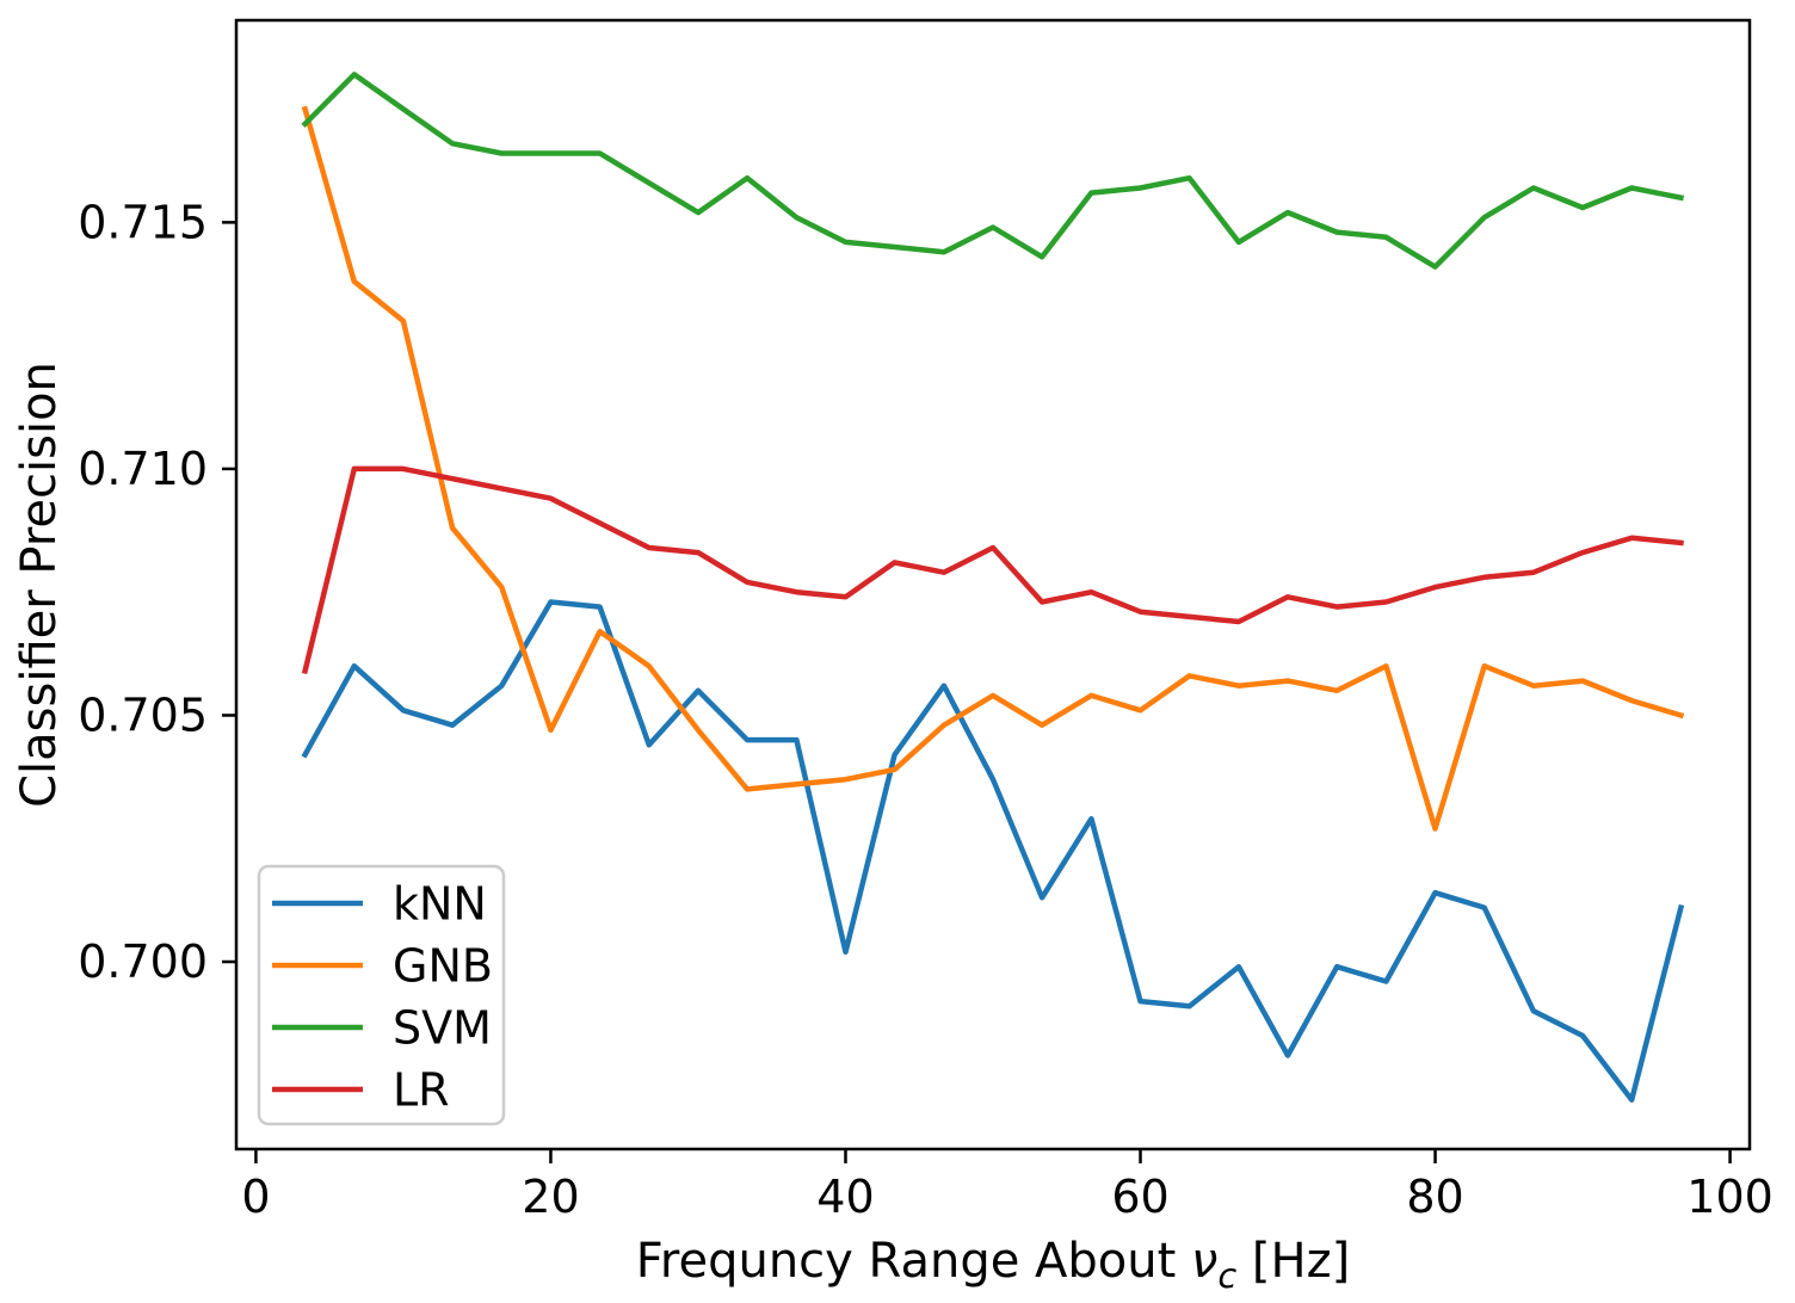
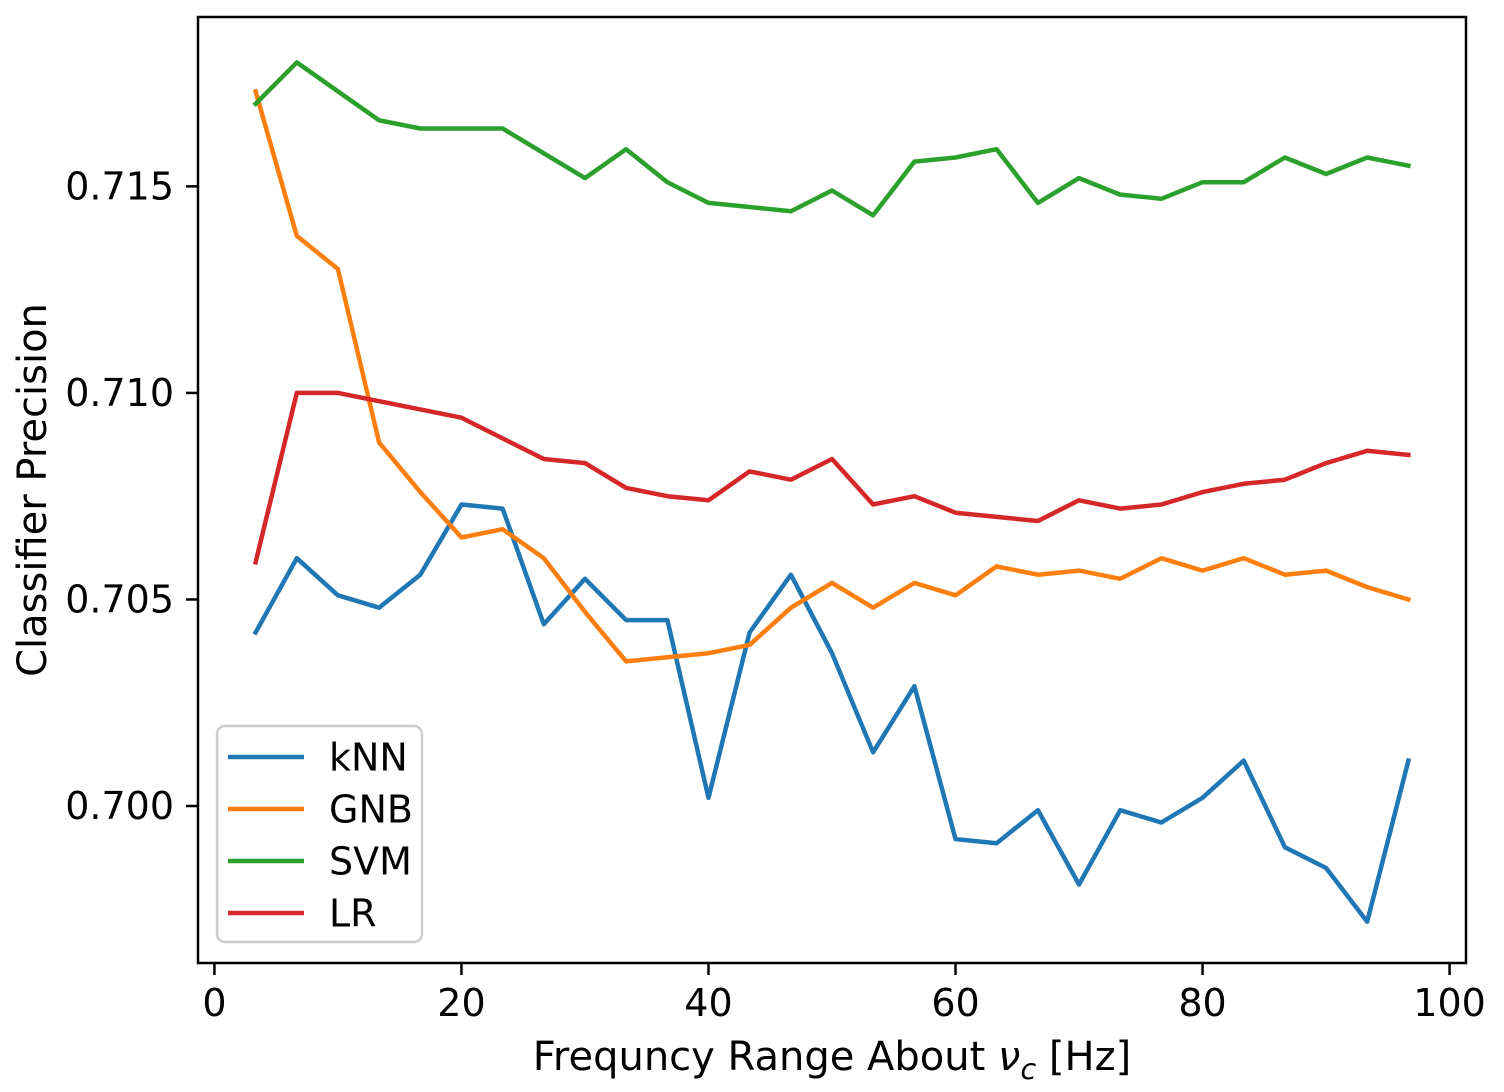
GNB/20: 0.7047 -> 0.7065
kNN/80: 0.7014 -> 0.7002
GNB/80: 0.7027 -> 0.7057
SVM/80: 0.7141 -> 0.7151
